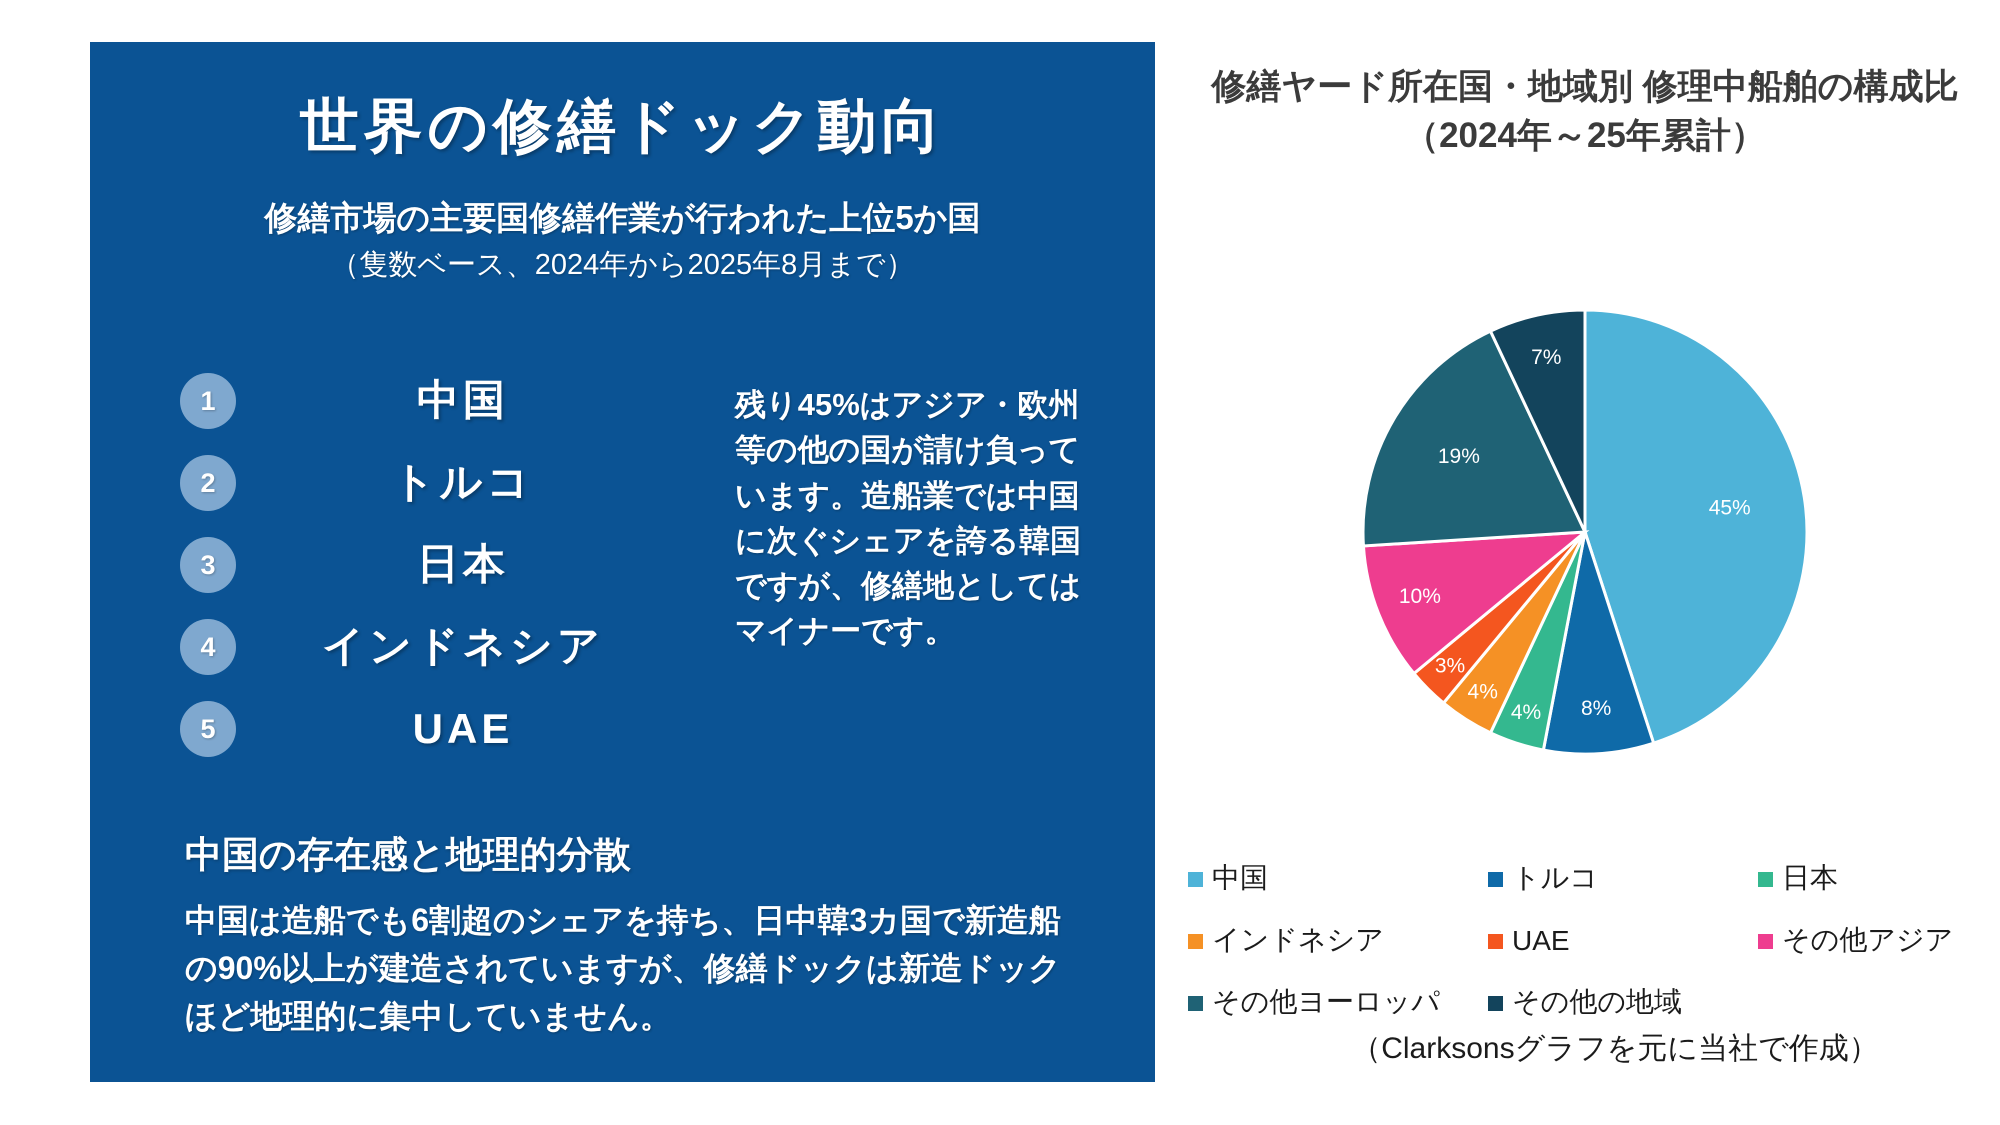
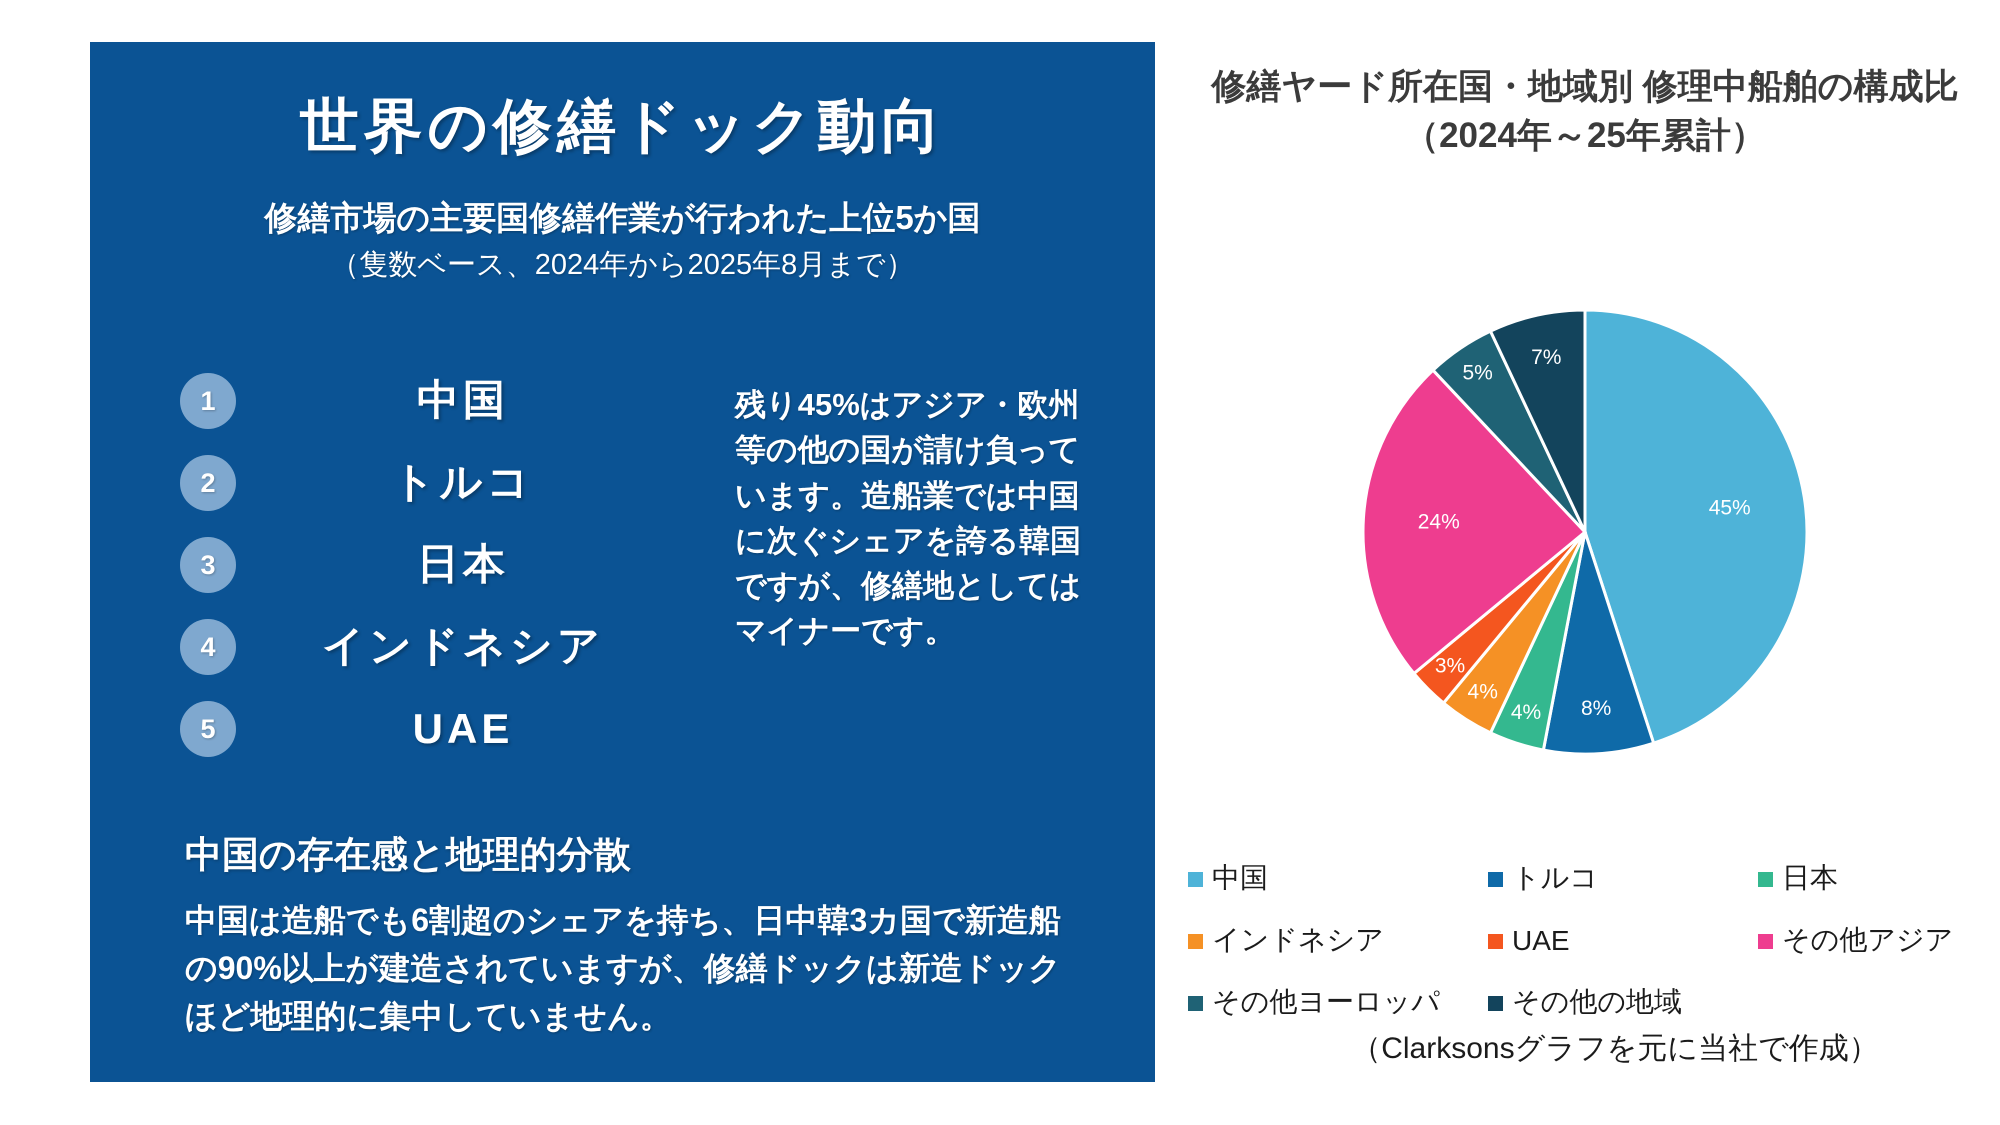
その他アジア: 10% -> 24%
その他ヨーロッパ: 19% -> 5%
